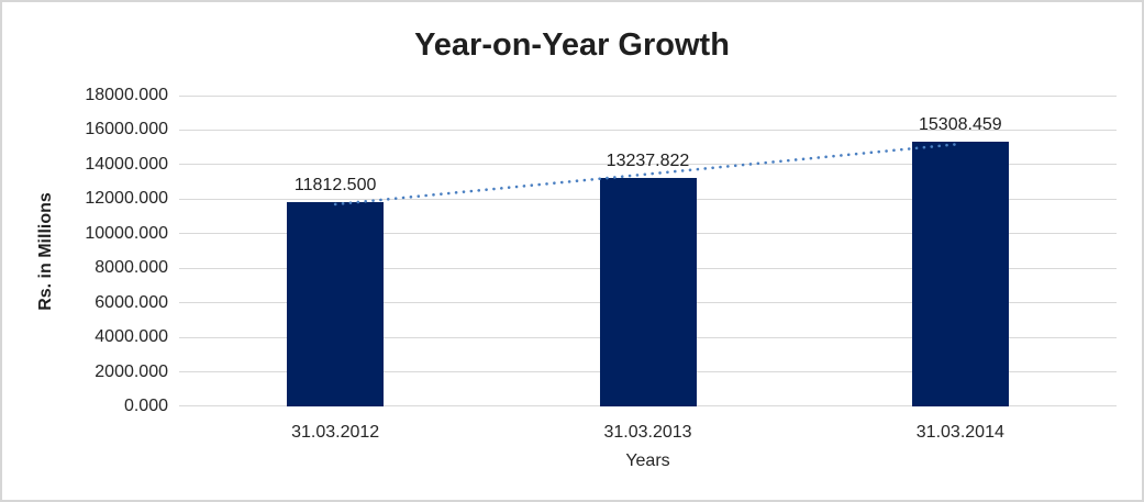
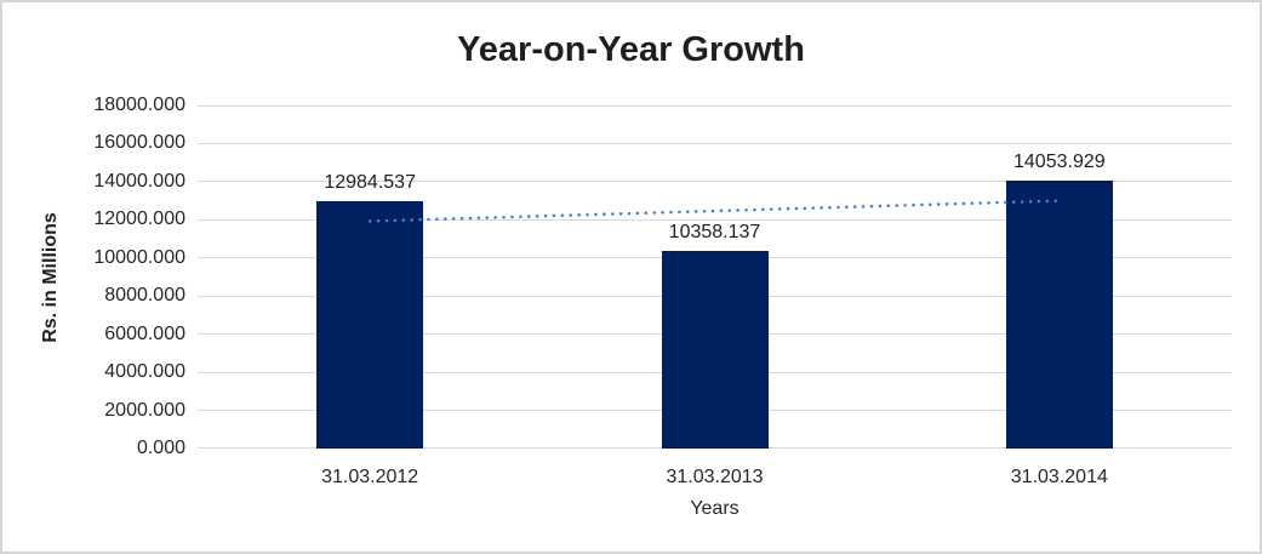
31.03.2012: 11812.500 -> 12984.537
31.03.2013: 13237.822 -> 10358.137
31.03.2014: 15308.459 -> 14053.929
